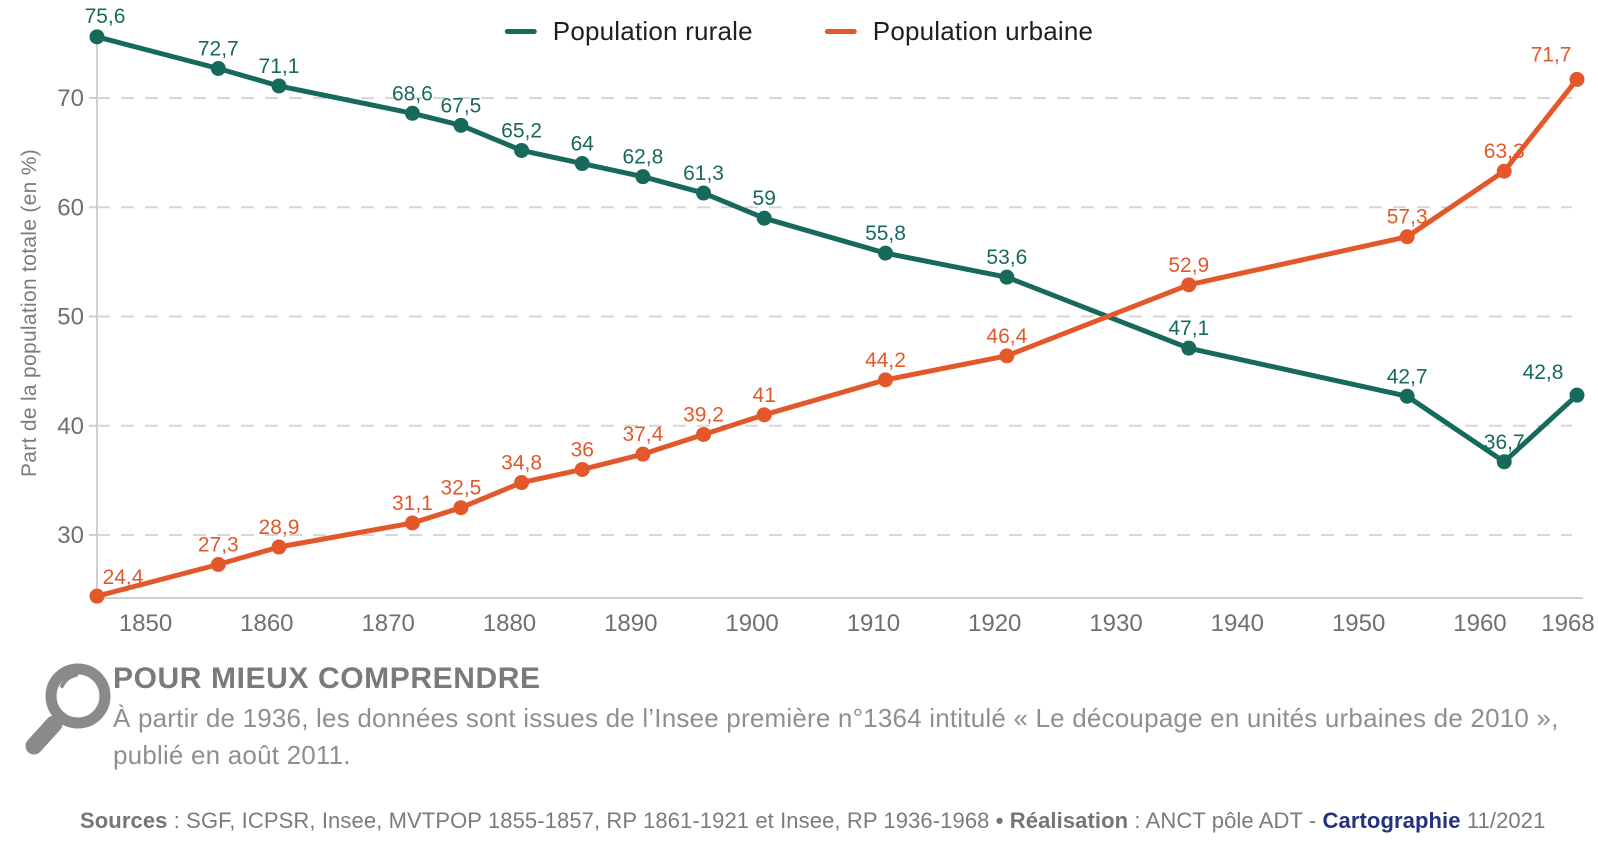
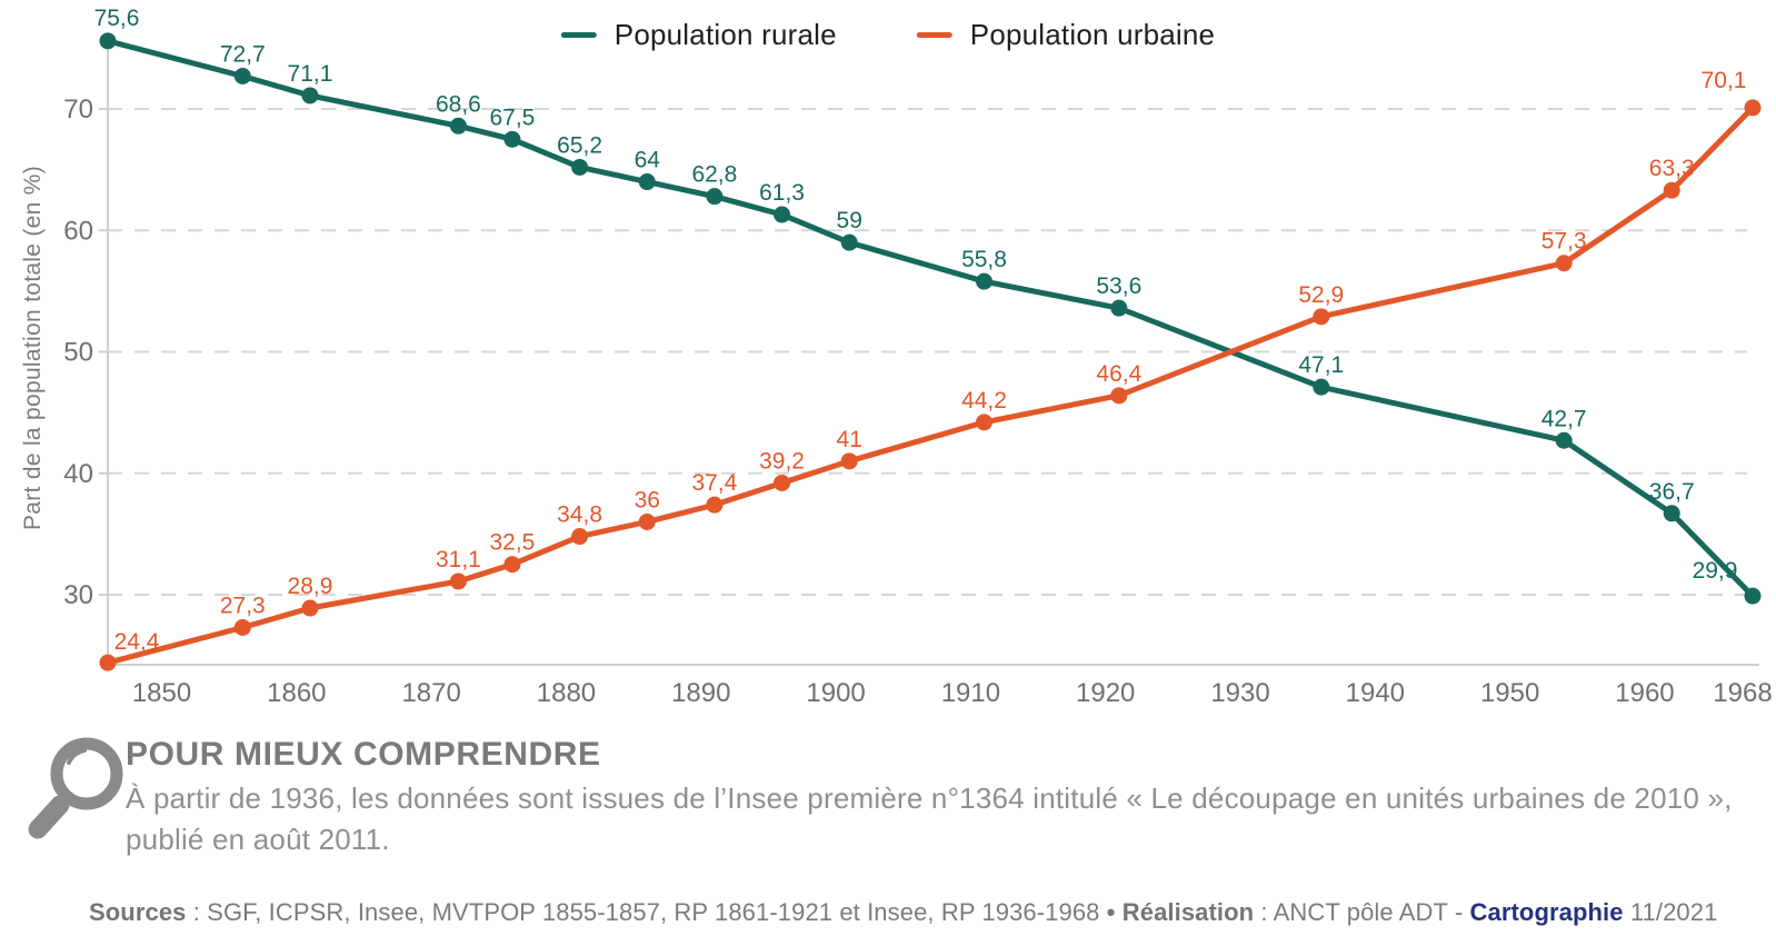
Population rurale/1968: 42,8 -> 29,9
Population urbaine/1968: 71,7 -> 70,1
